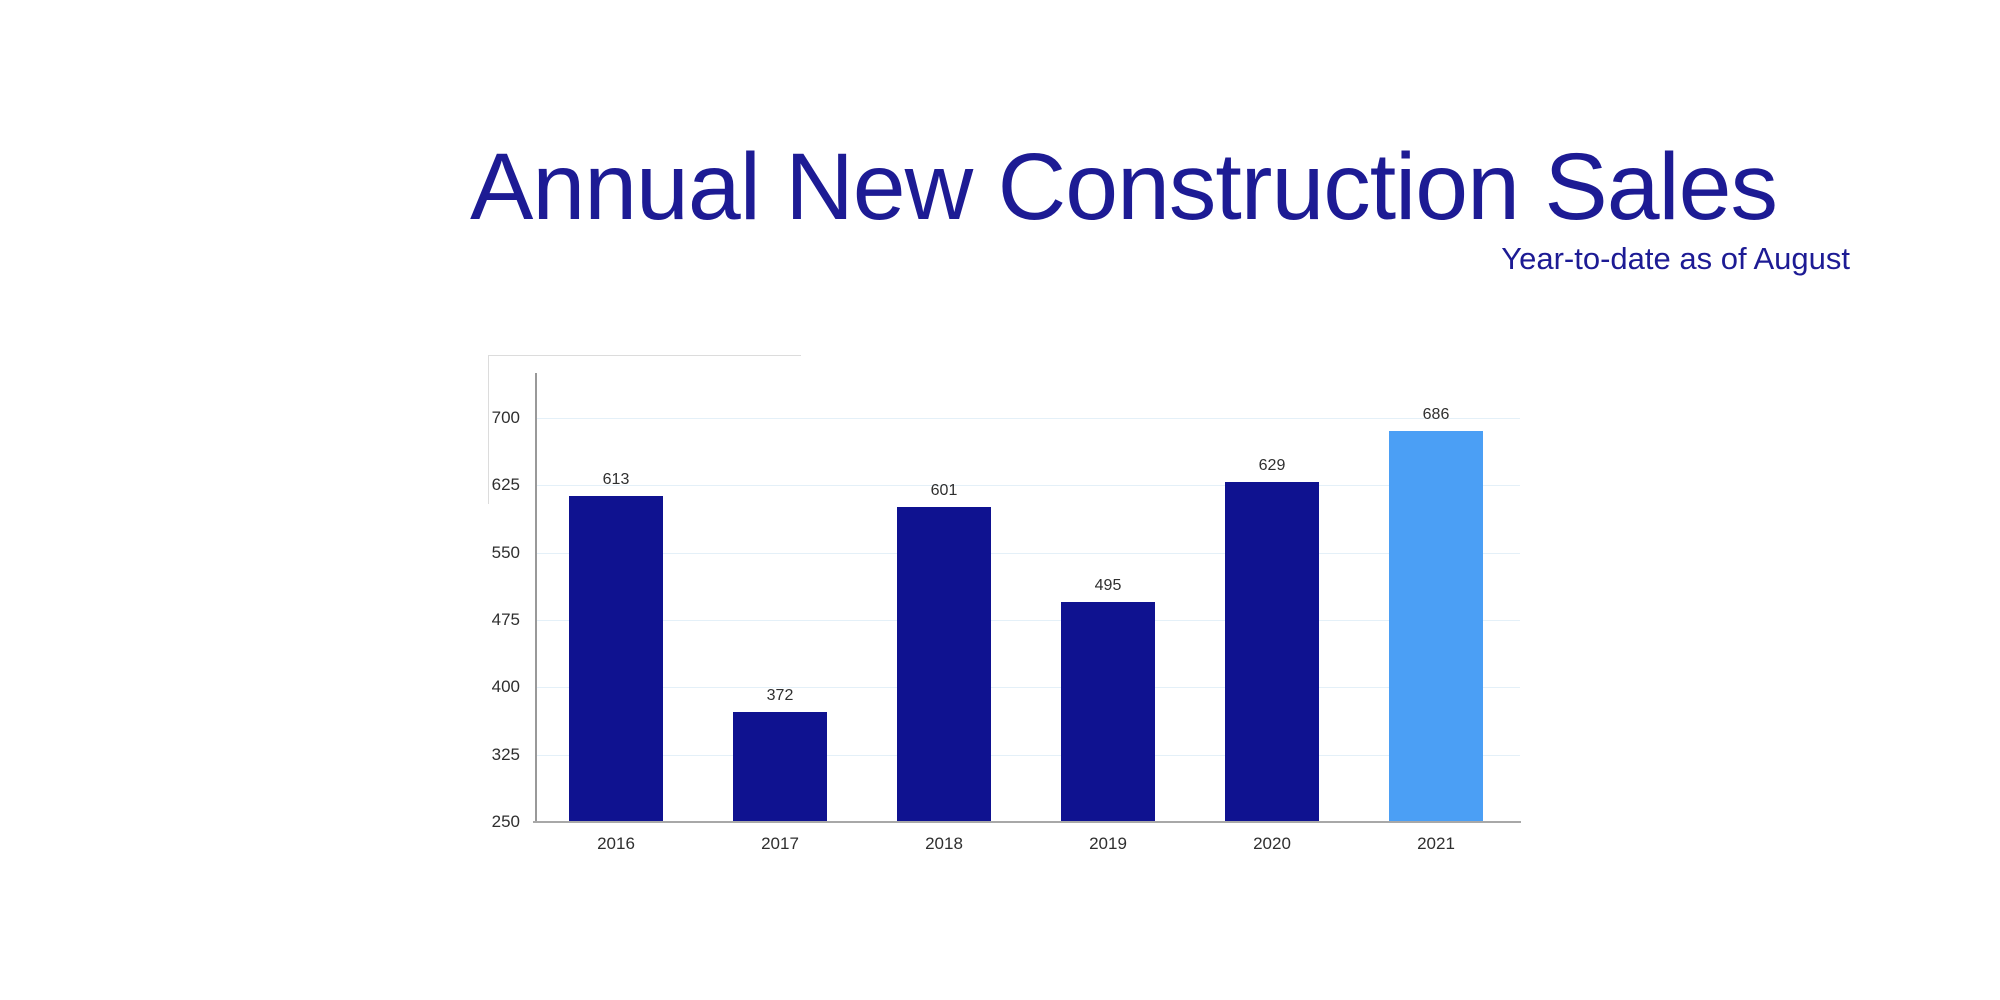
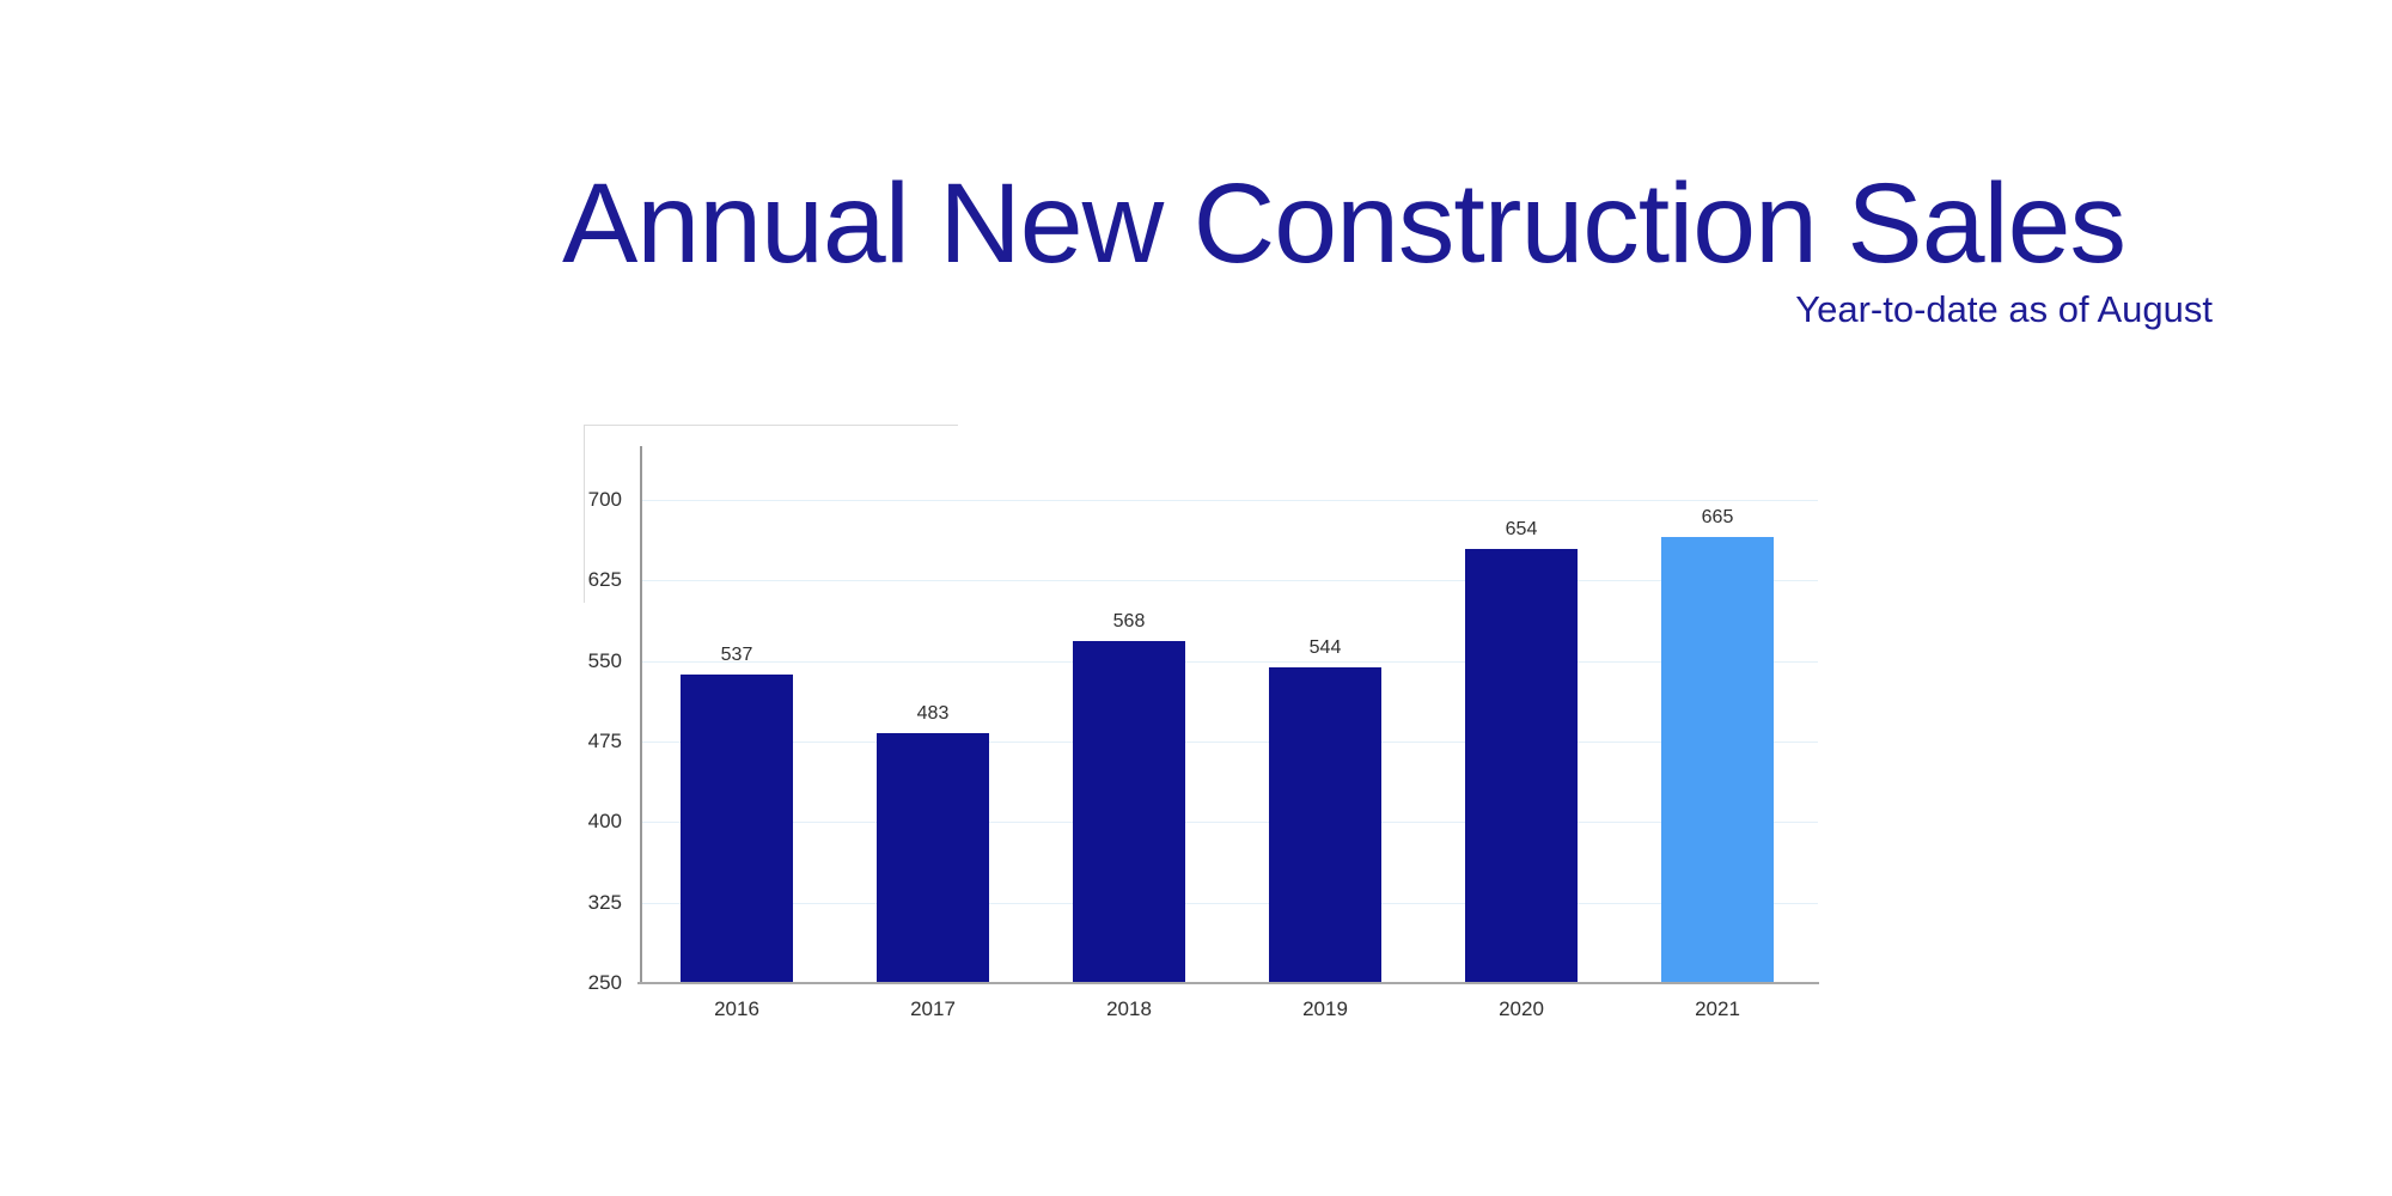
2016: 613 -> 537
2017: 372 -> 483
2018: 601 -> 568
2019: 495 -> 544
2020: 629 -> 654
2021: 686 -> 665
